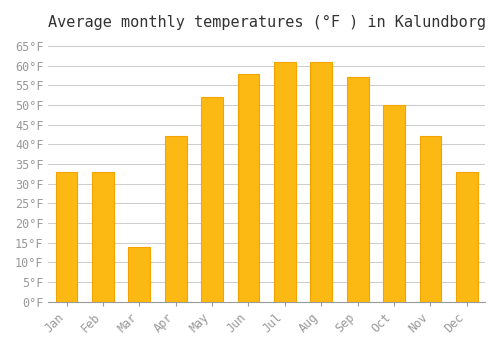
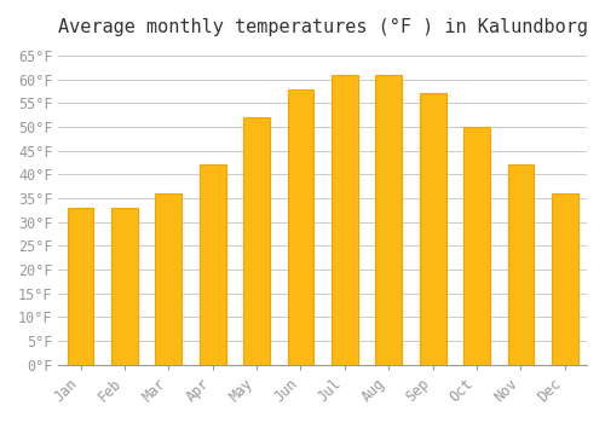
Mar: 14°F -> 36°F
Dec: 33°F -> 36°F
